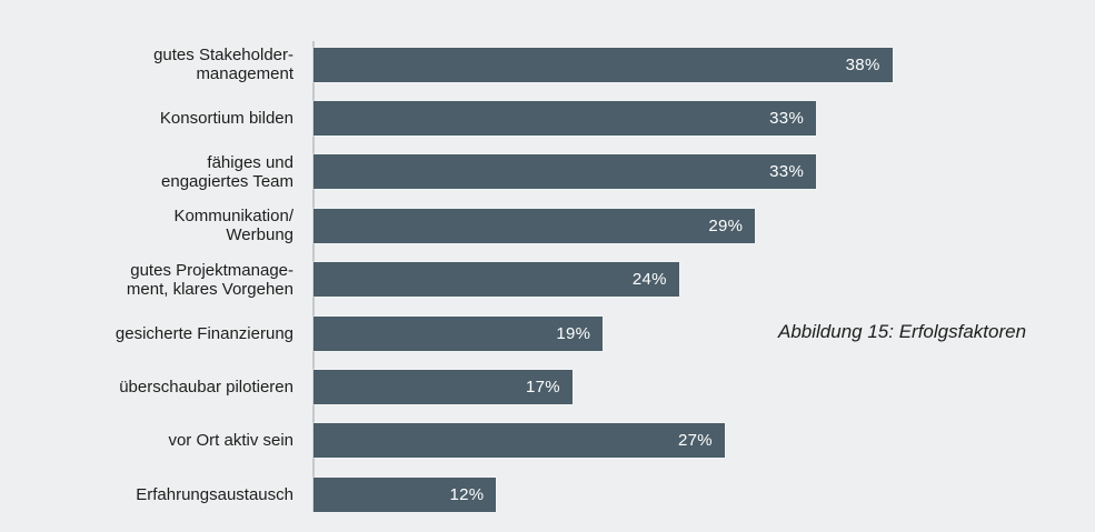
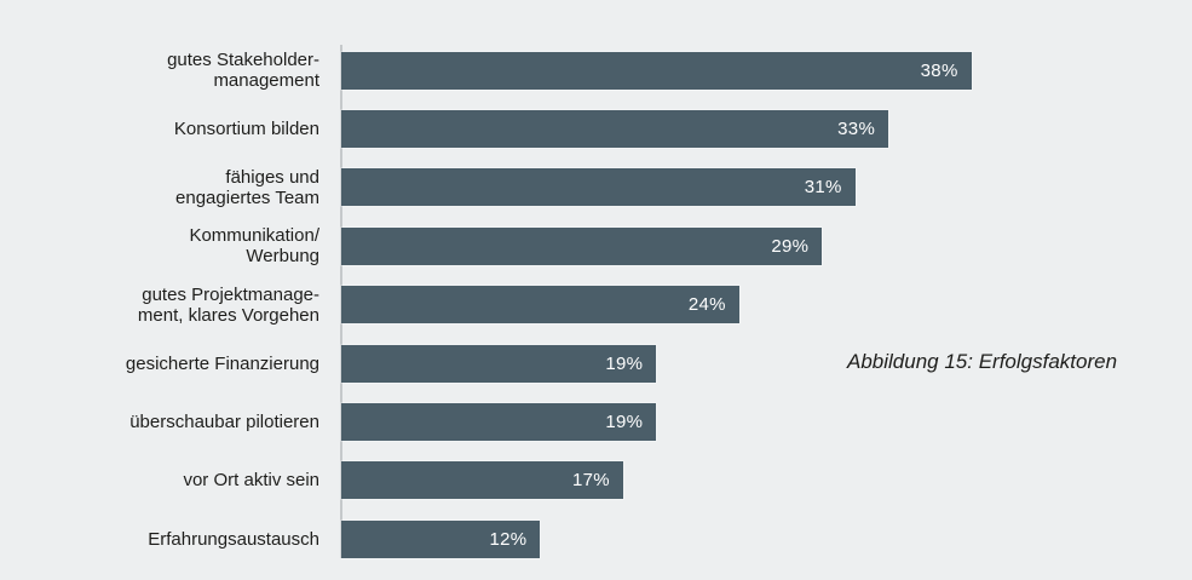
fähiges und engagiertes Team: 33% -> 31%
überschaubar pilotieren: 17% -> 19%
vor Ort aktiv sein: 27% -> 17%
